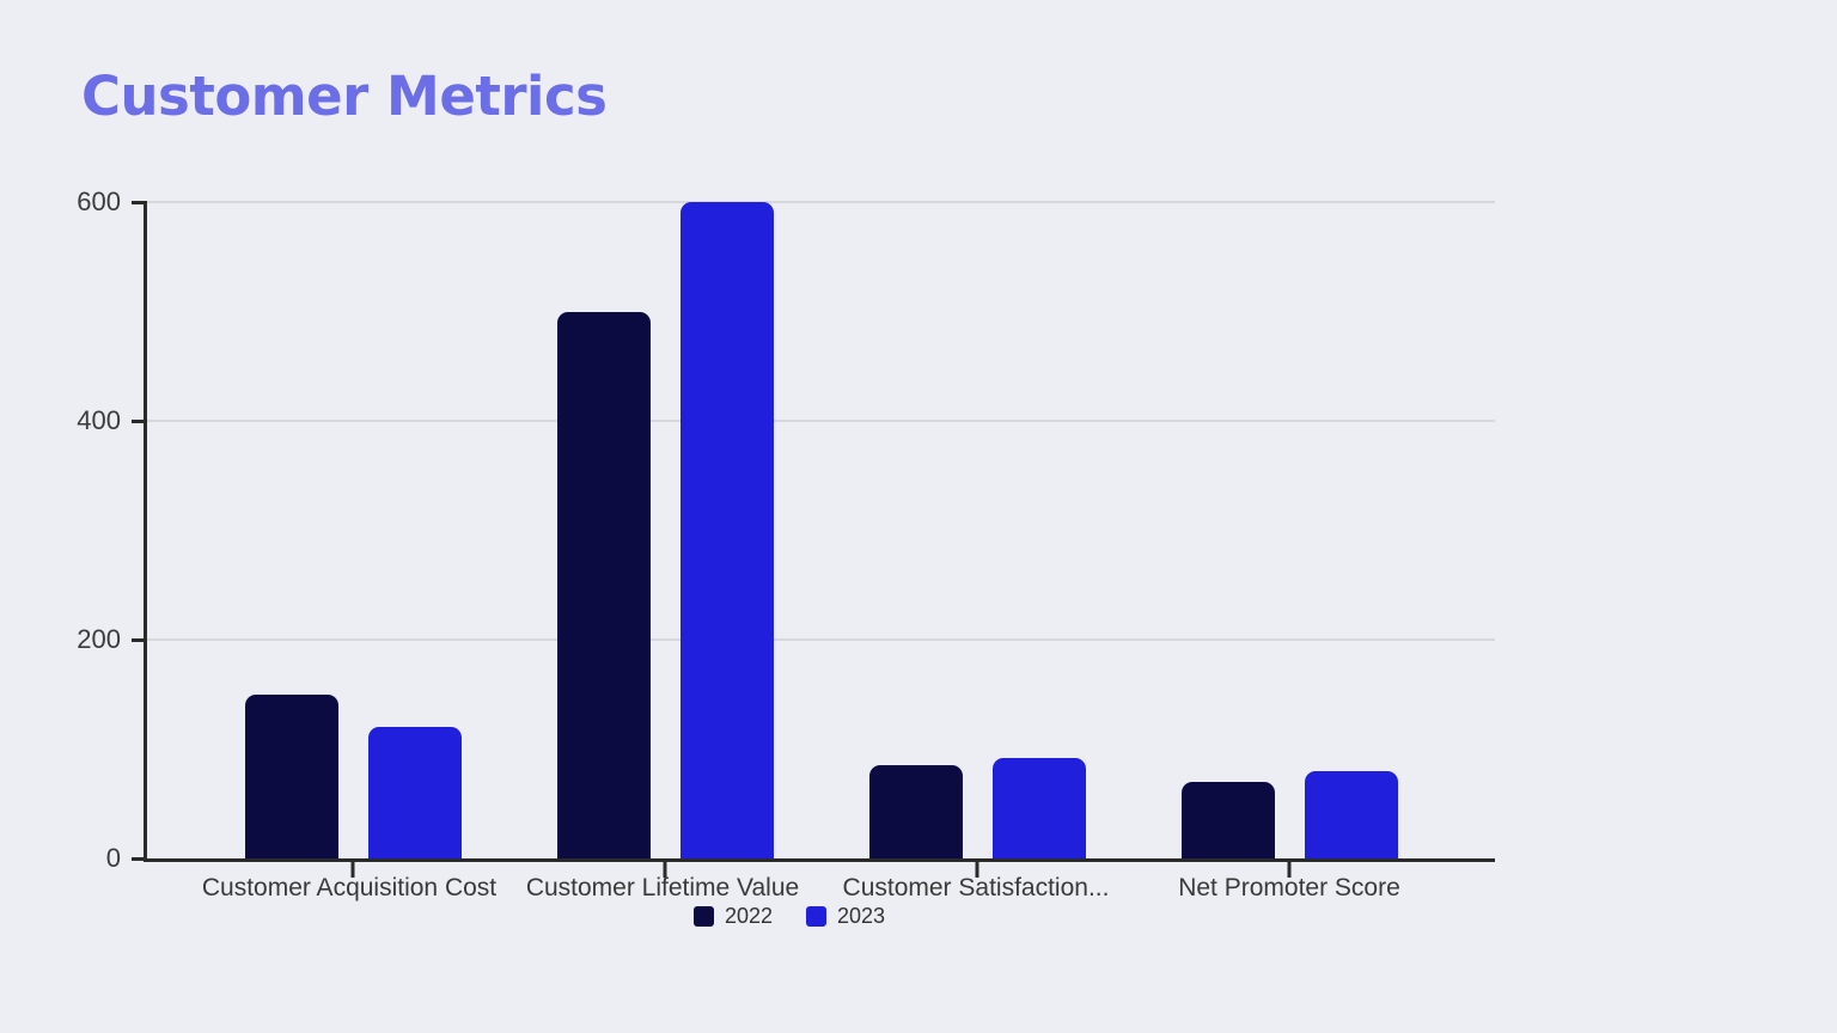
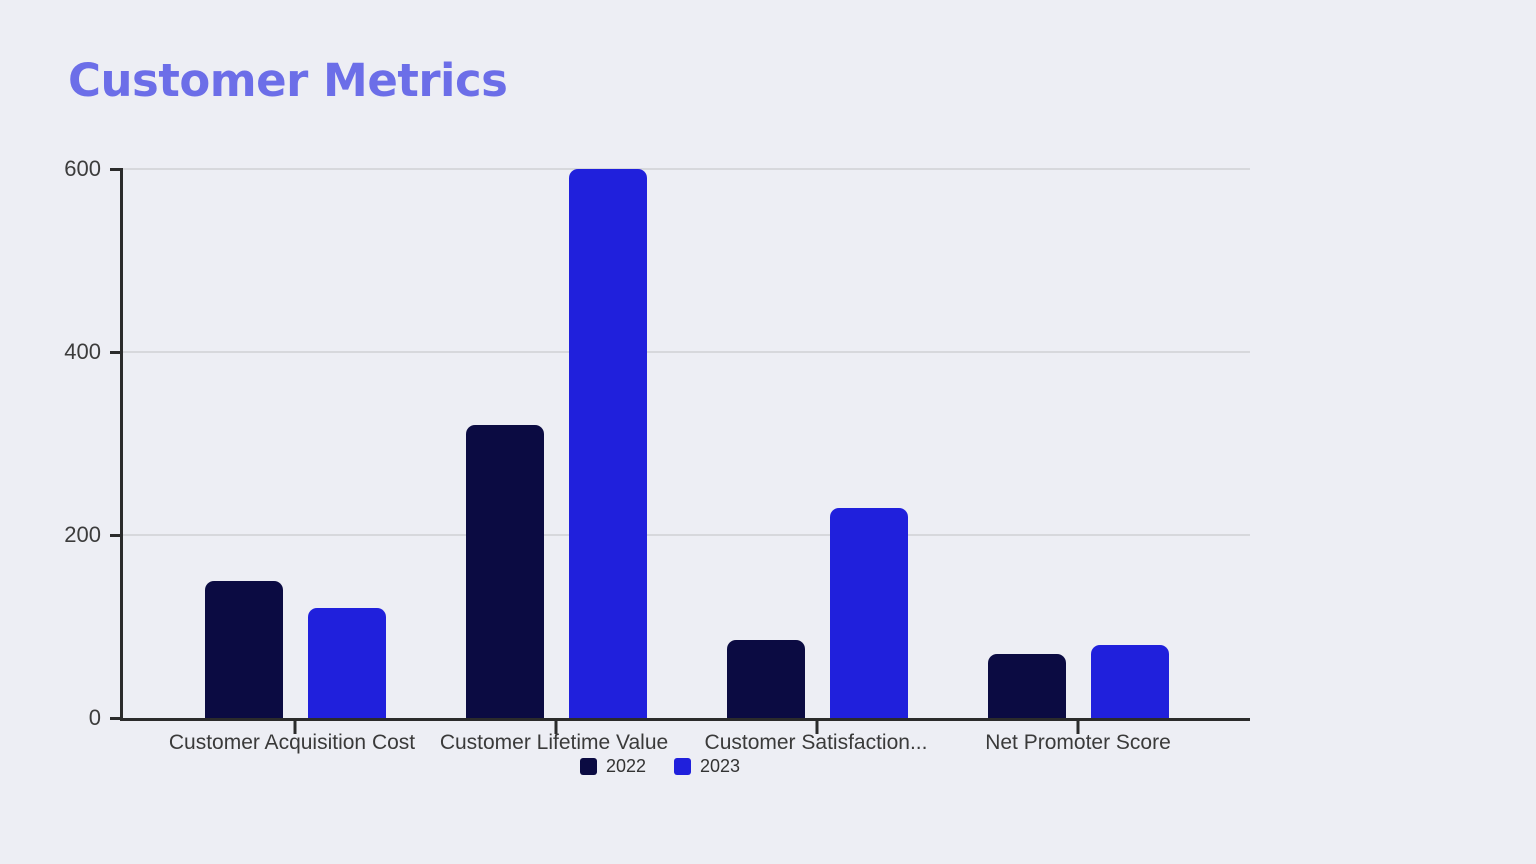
2022/Customer Lifetime Value: 500 -> 320
2023/Customer Satisfaction...: 90 -> 230
